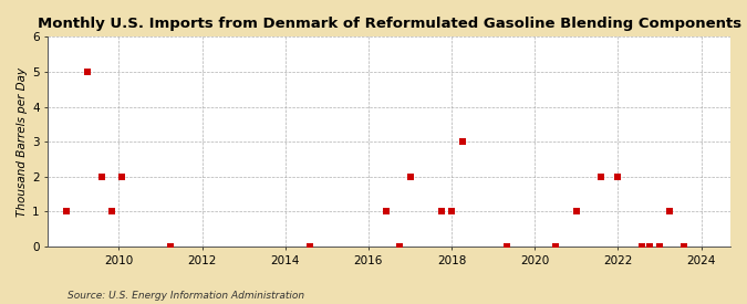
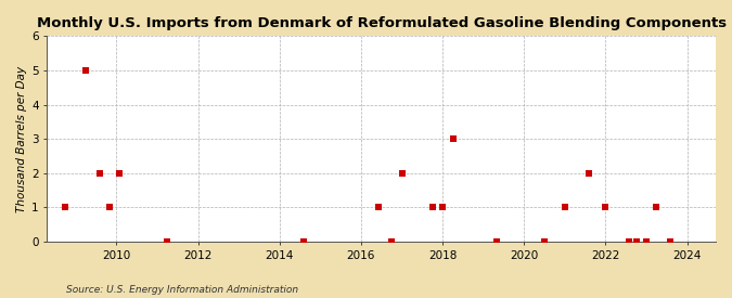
2022: 2 -> 1
